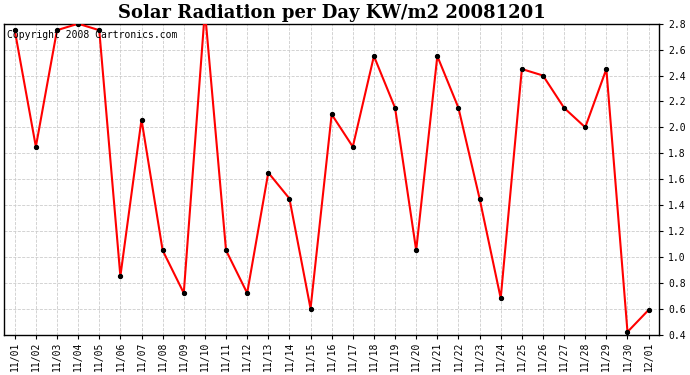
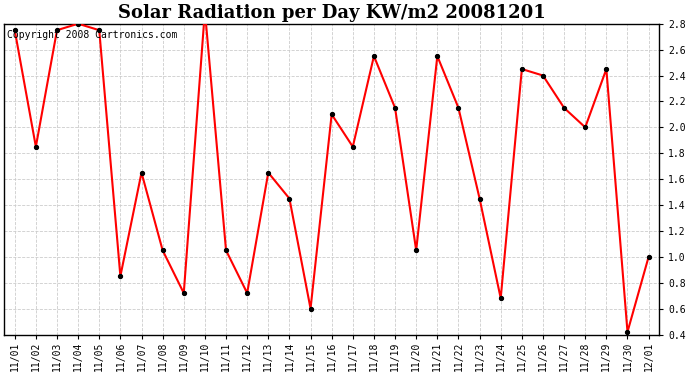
11/07: 2.06 -> 1.65
12/01: 0.59 -> 1.00
